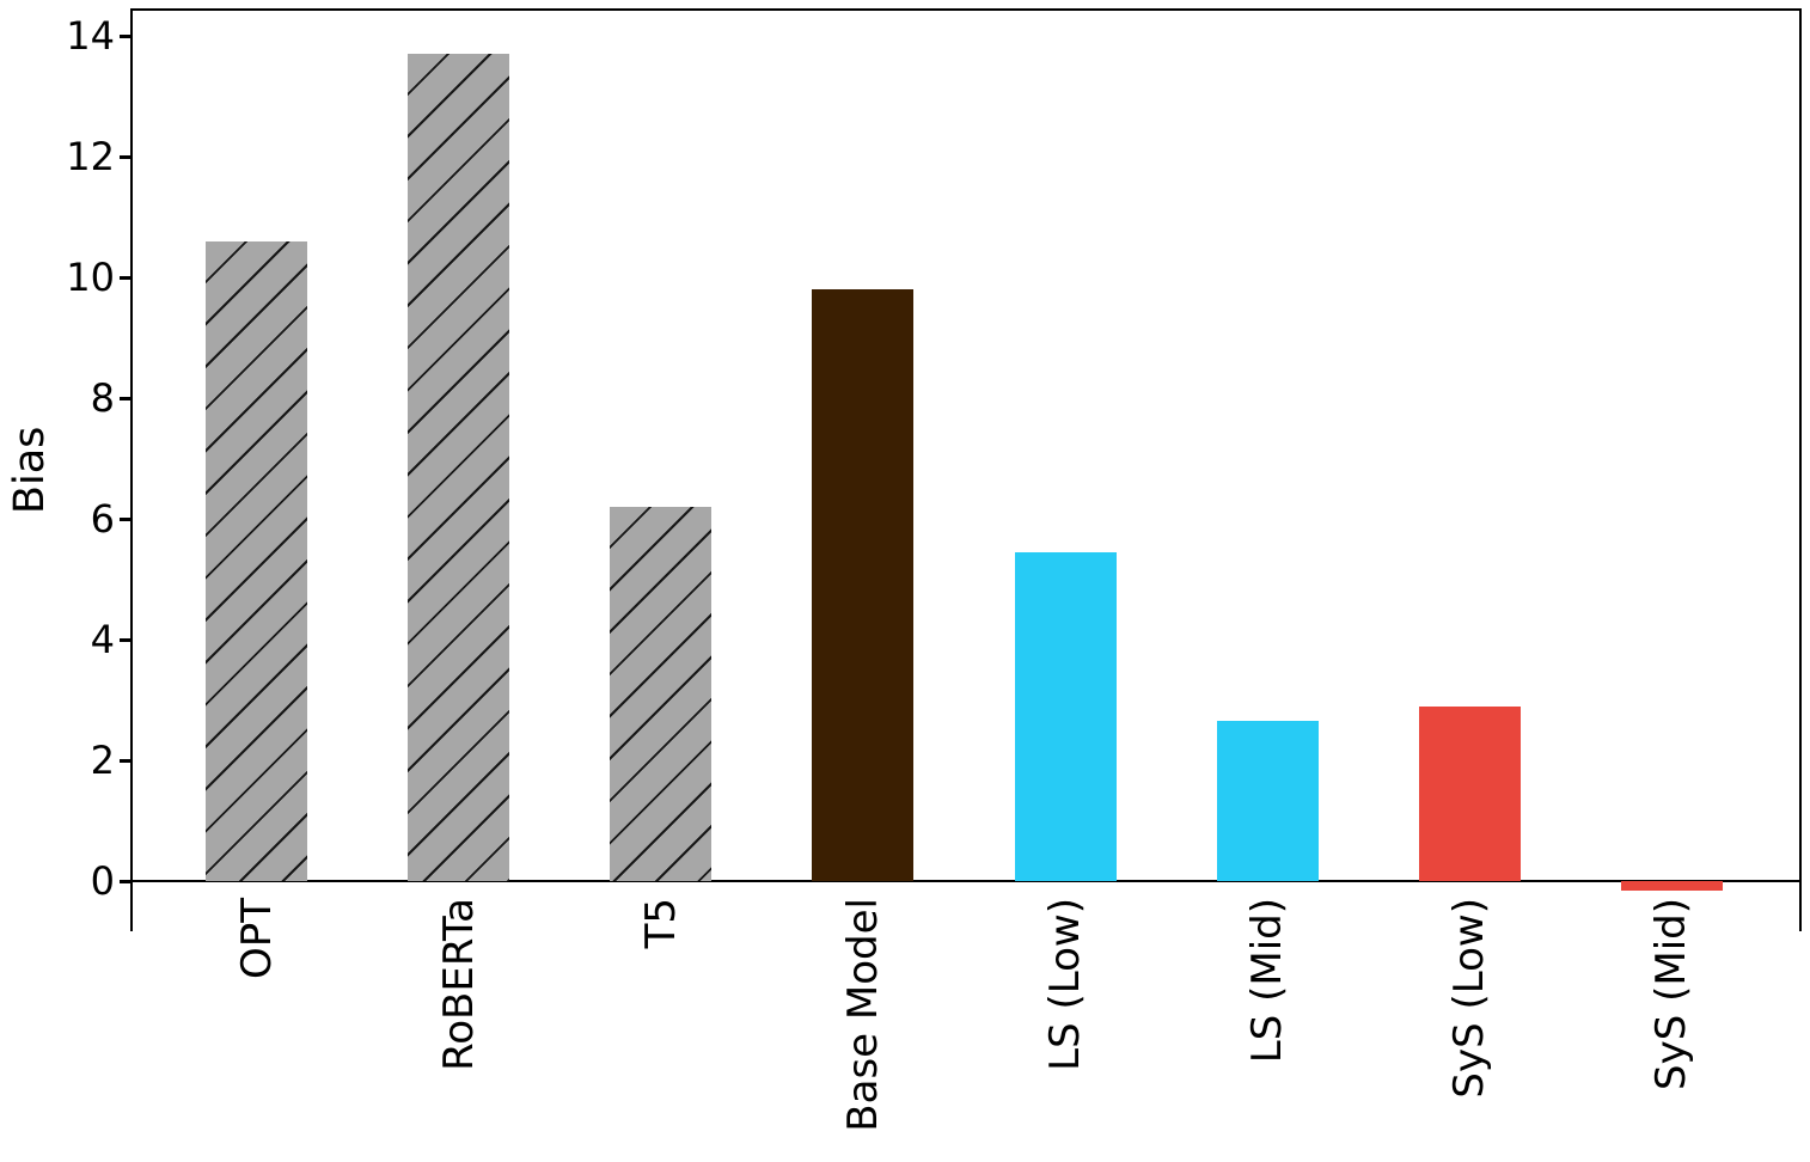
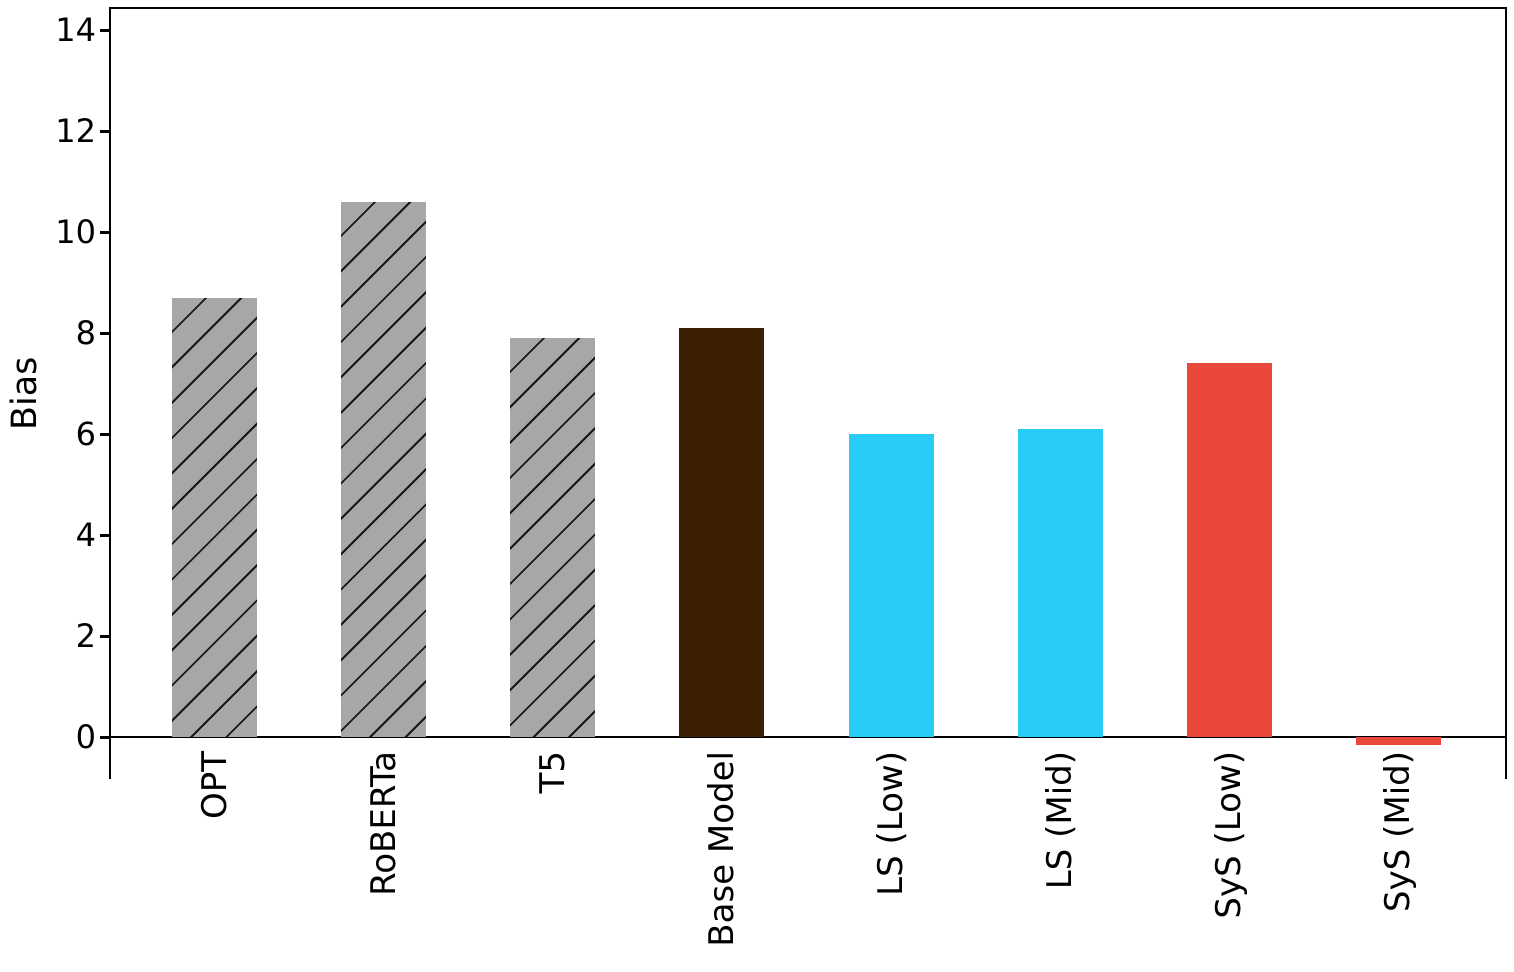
OPT: 10.6 -> 8.7
RoBERTa: 13.7 -> 10.6
T5: 6.2 -> 7.9
Base Model: 9.8 -> 8.1
LS (Low): 5.5 -> 6.0
LS (Mid): 2.6 -> 6.1
SyS (Low): 2.9 -> 7.4
